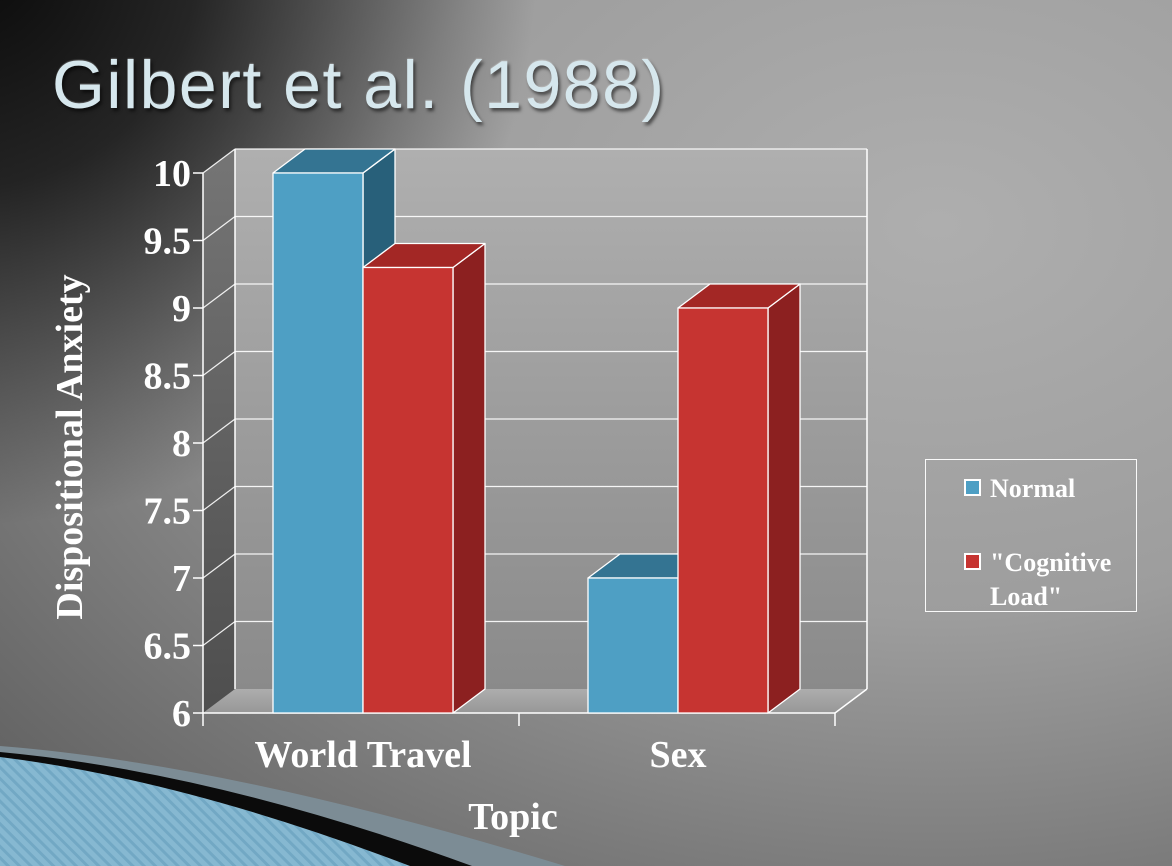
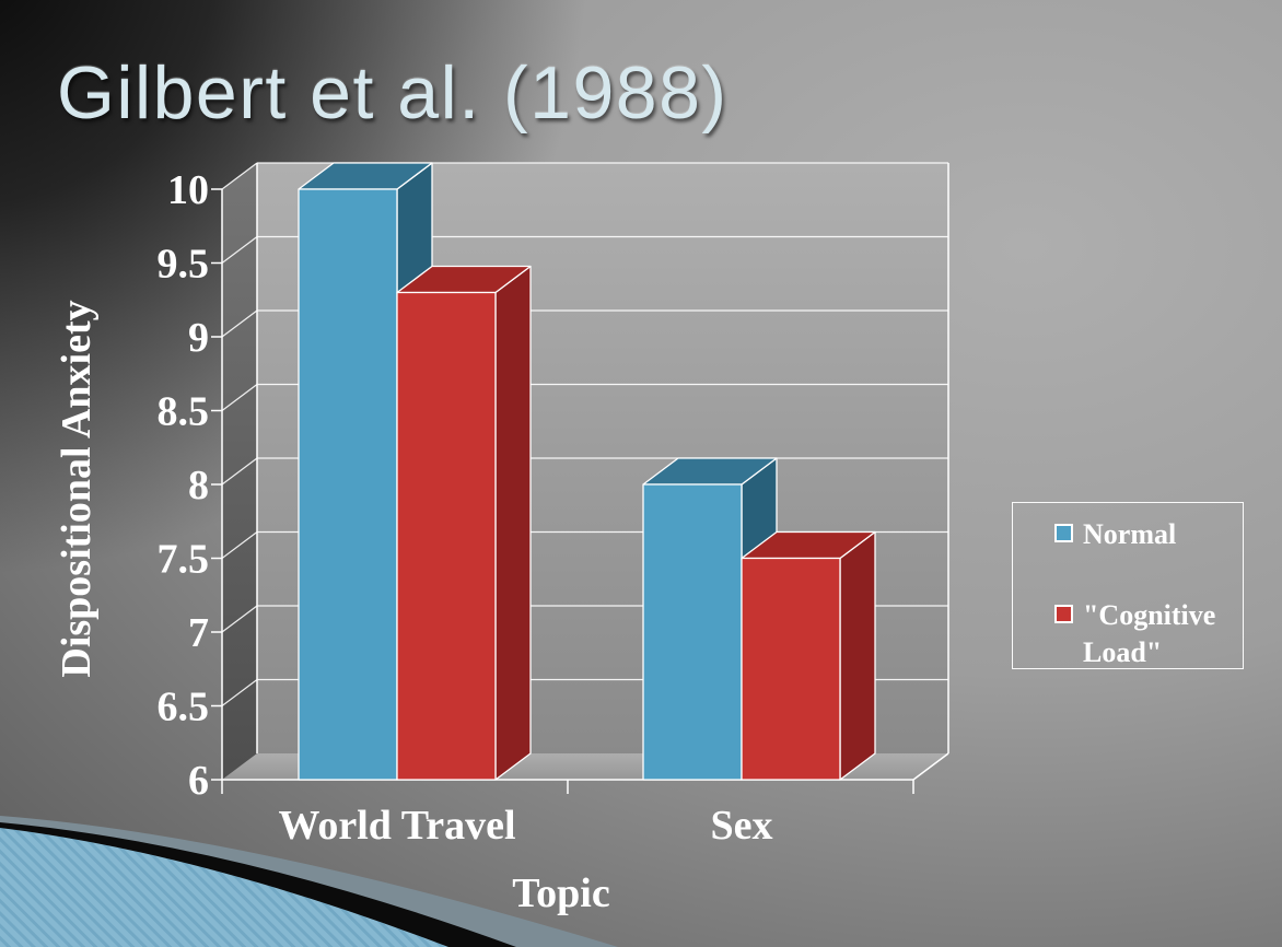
Normal/Sex: 7 -> 8
"Cognitive Load"/Sex: 9.0 -> 7.5
